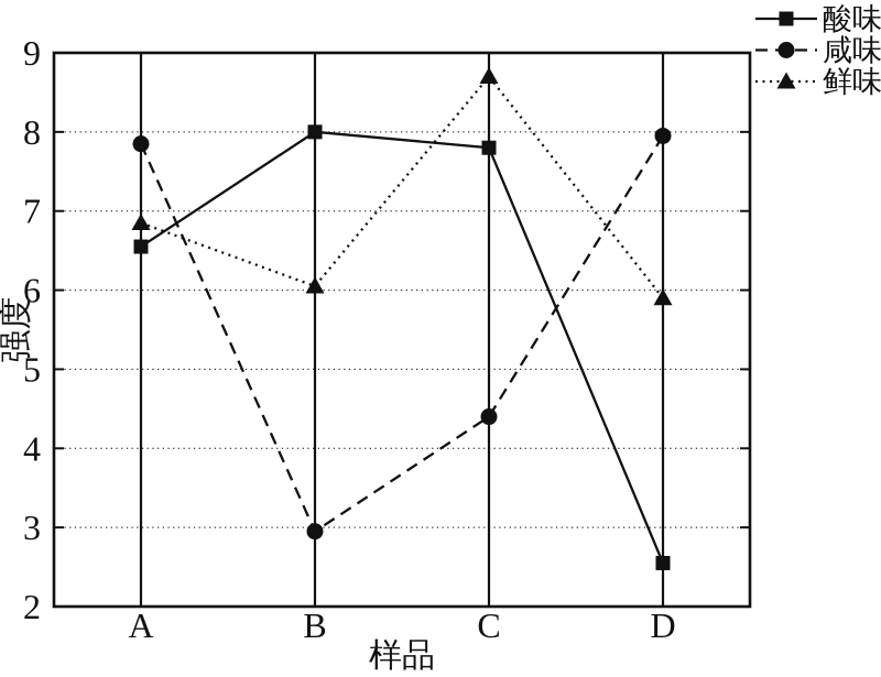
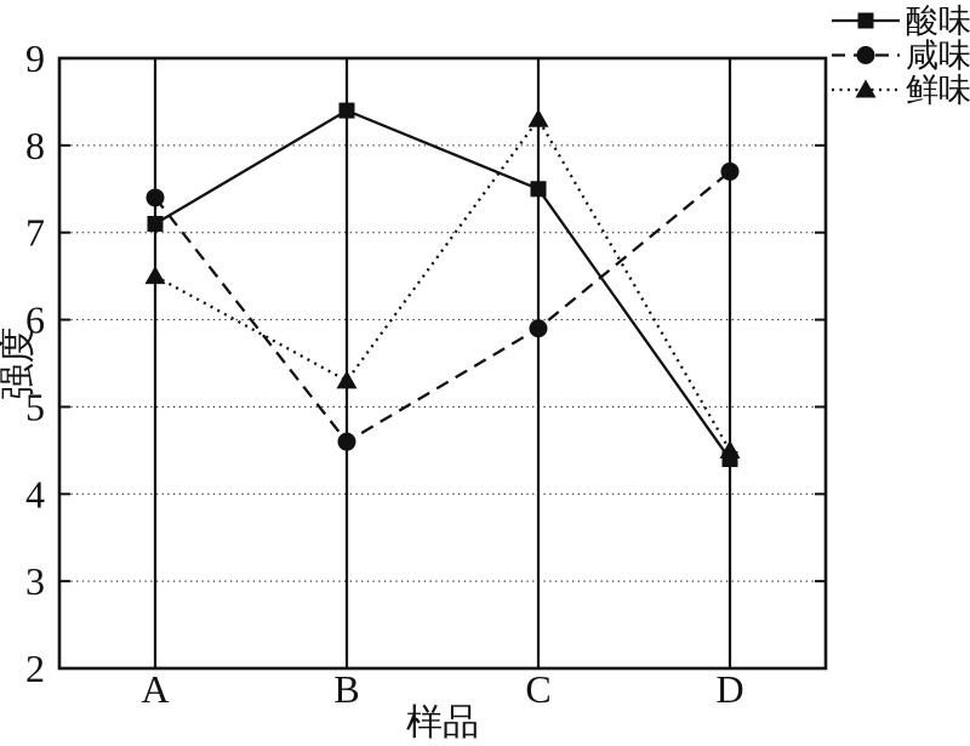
酸味/A: 6.5 -> 7.1
咸味/A: 7.8 -> 7.4
鲜味/A: 6.8 -> 6.5
酸味/B: 8.0 -> 8.4
咸味/B: 3.0 -> 4.6
鲜味/B: 6.0 -> 5.3
酸味/C: 7.8 -> 7.5
咸味/C: 4.4 -> 5.9
鲜味/C: 8.7 -> 8.3
酸味/D: 2.5 -> 4.4
咸味/D: 8.0 -> 7.7
鲜味/D: 5.9 -> 4.5
